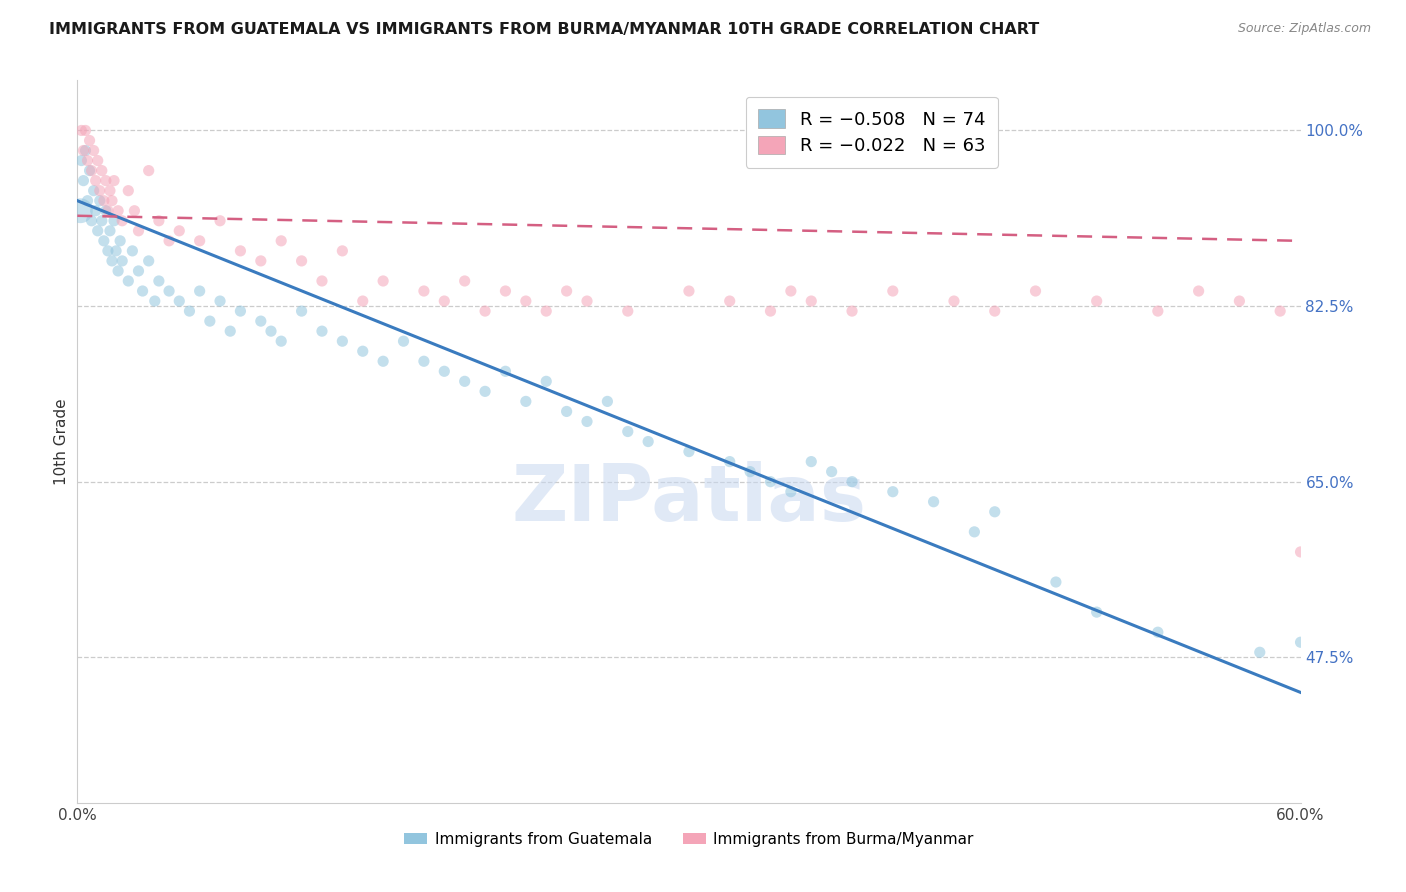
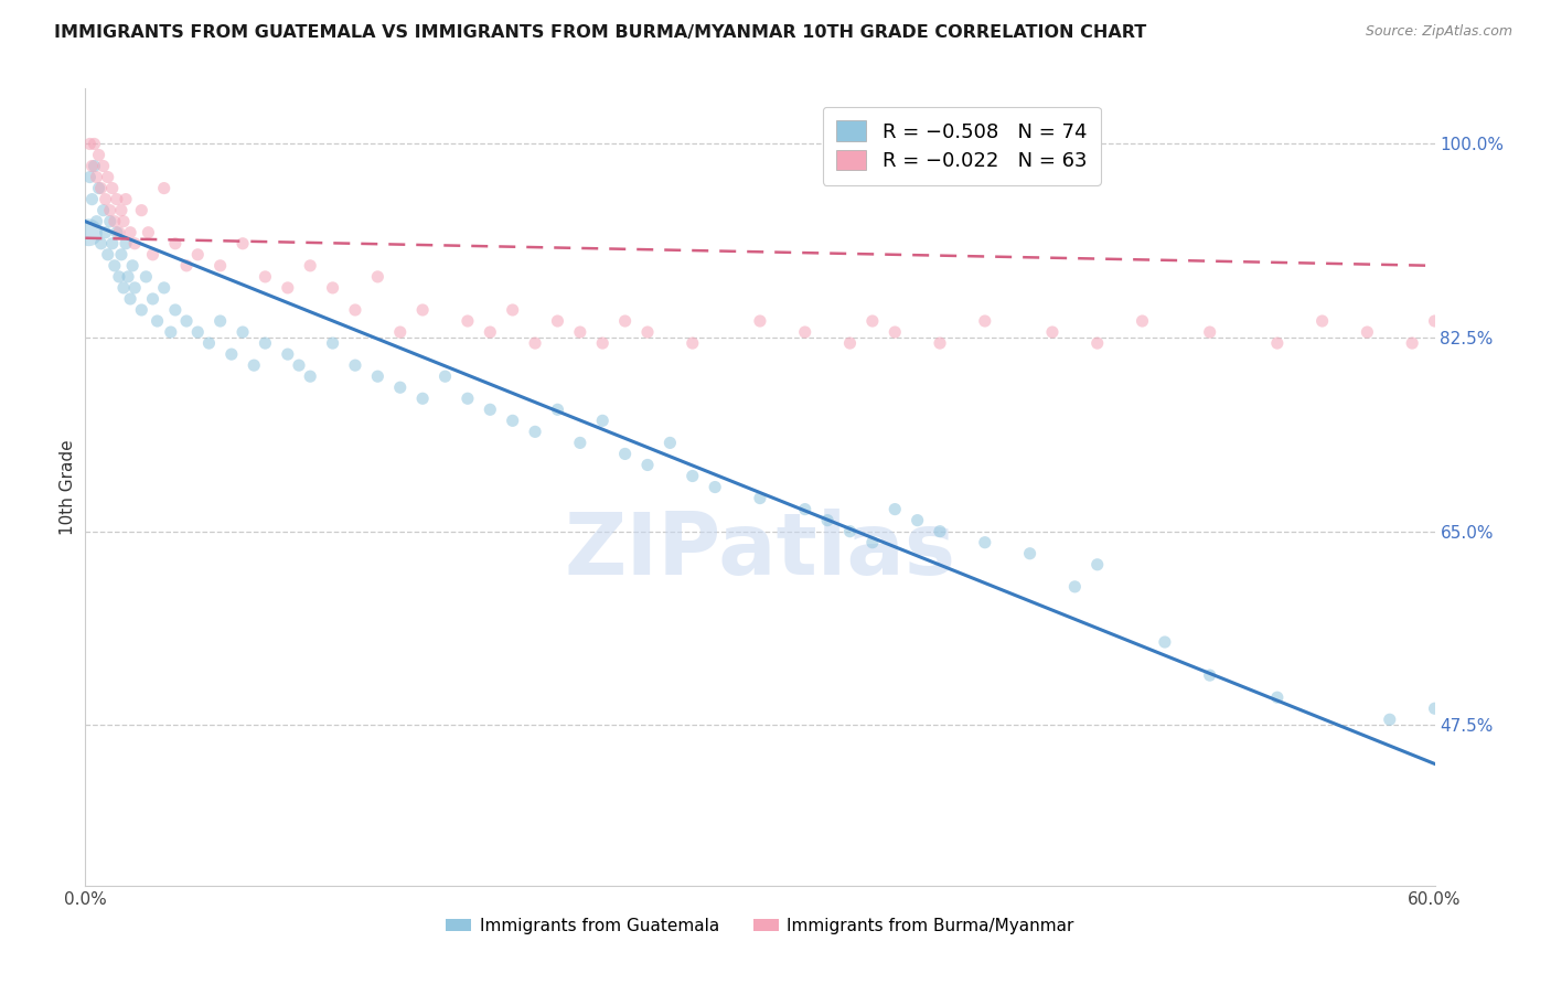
Immigrants from Burma/Myanmar/60.0%: 58% -> 84%
